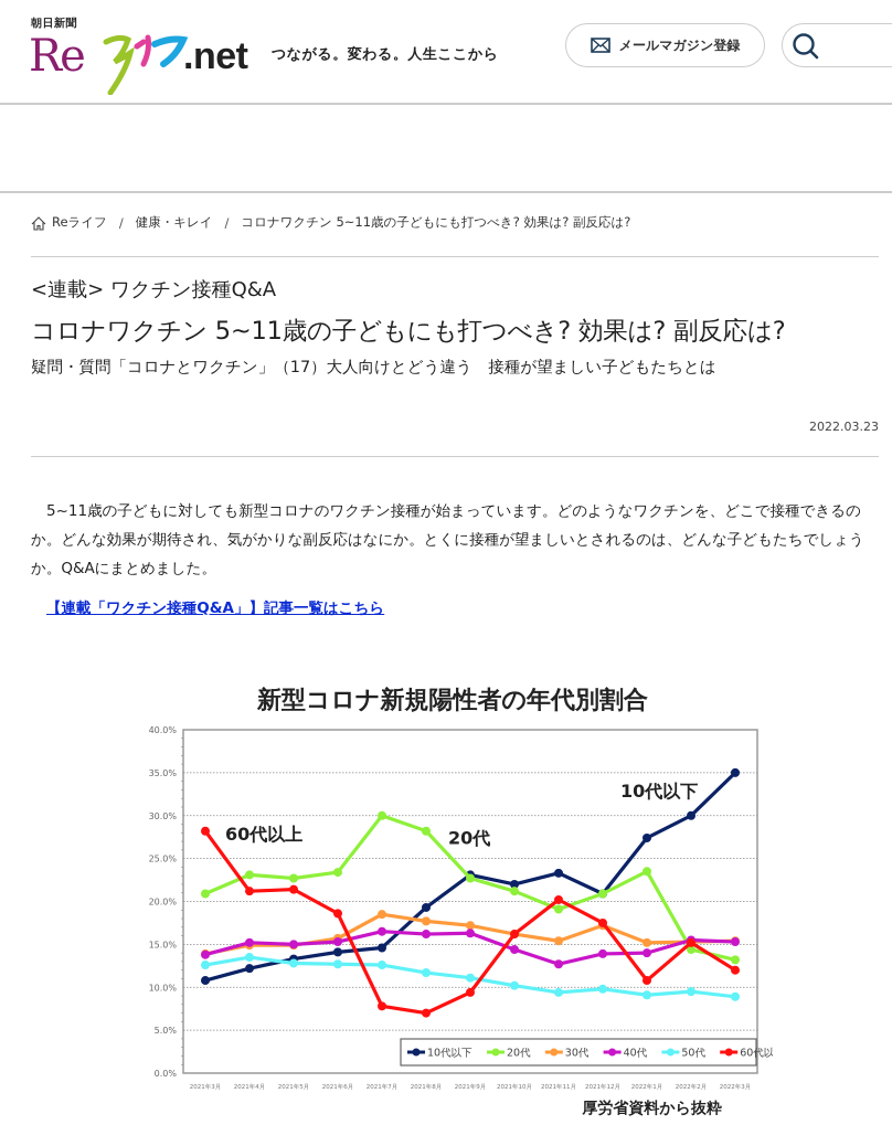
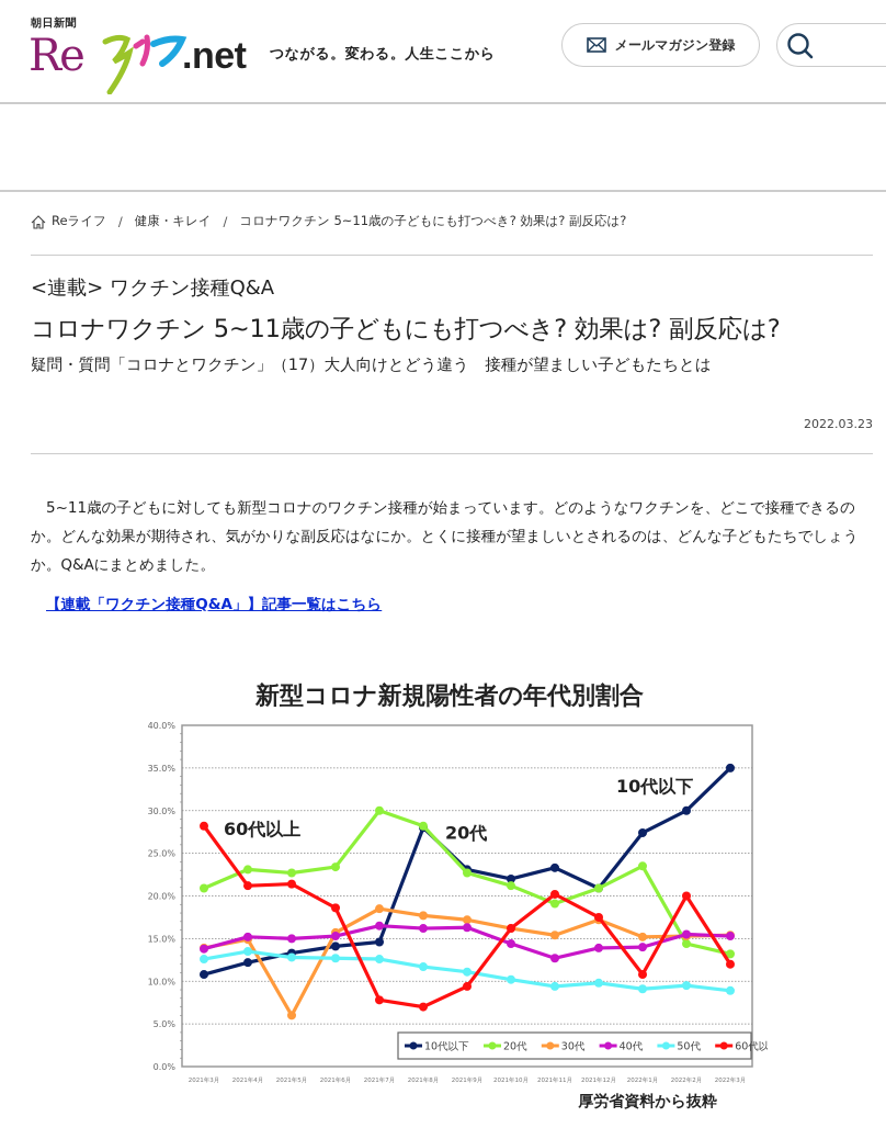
30代/2021年5月: 15% -> 6%
10代以下/2021年8月: 19% -> 28%
60代以上/2022年2月: 15% -> 20%
